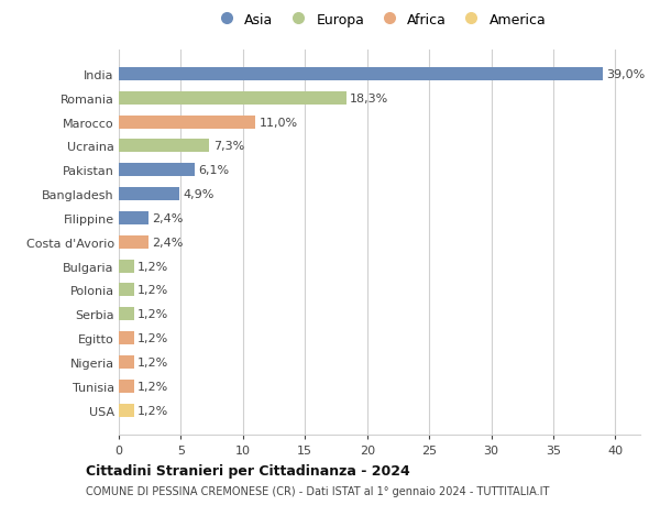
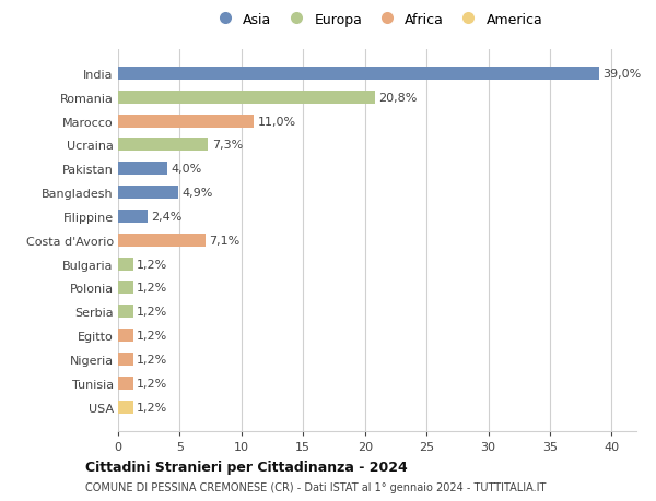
Romania: 18,3% -> 20,8%
Pakistan: 6,1% -> 4,0%
Costa d'Avorio: 2,4% -> 7,1%
